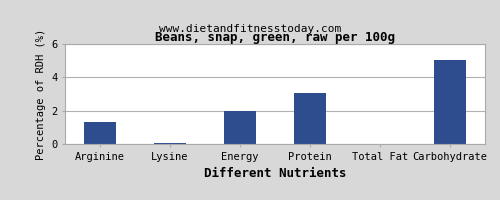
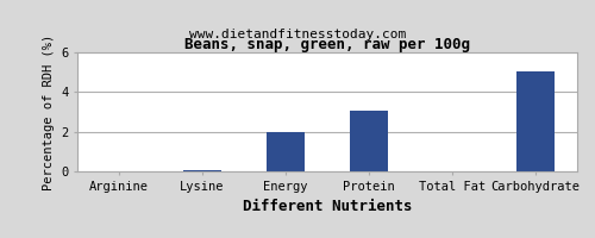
Arginine: 1.3 -> 0.0
